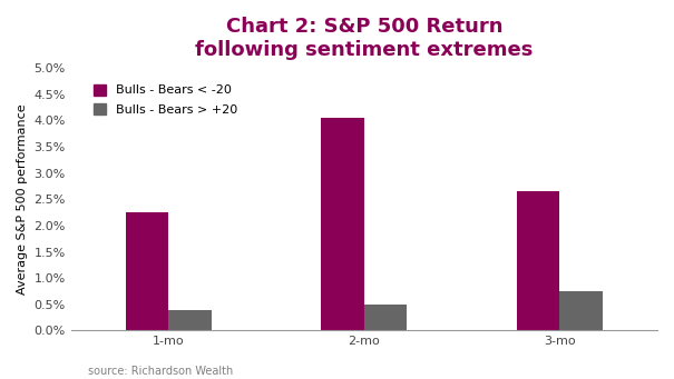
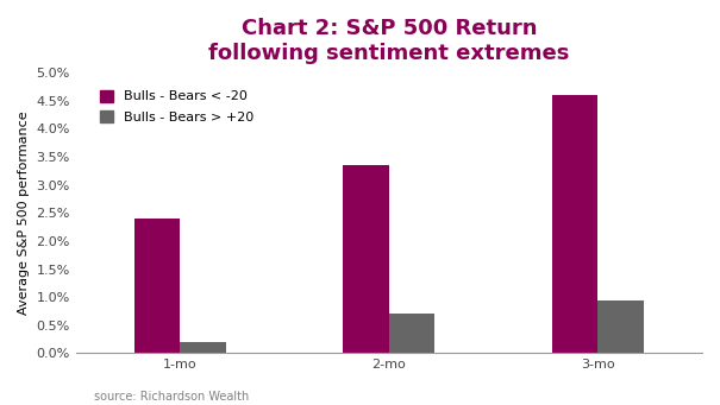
Bulls - Bears < -20/1-mo: 2.25% -> 2.40%
Bulls - Bears > +20/1-mo: 0.40% -> 0.20%
Bulls - Bears < -20/2-mo: 4.05% -> 3.35%
Bulls - Bears > +20/2-mo: 0.50% -> 0.70%
Bulls - Bears < -20/3-mo: 2.65% -> 4.60%
Bulls - Bears > +20/3-mo: 0.75% -> 0.93%
